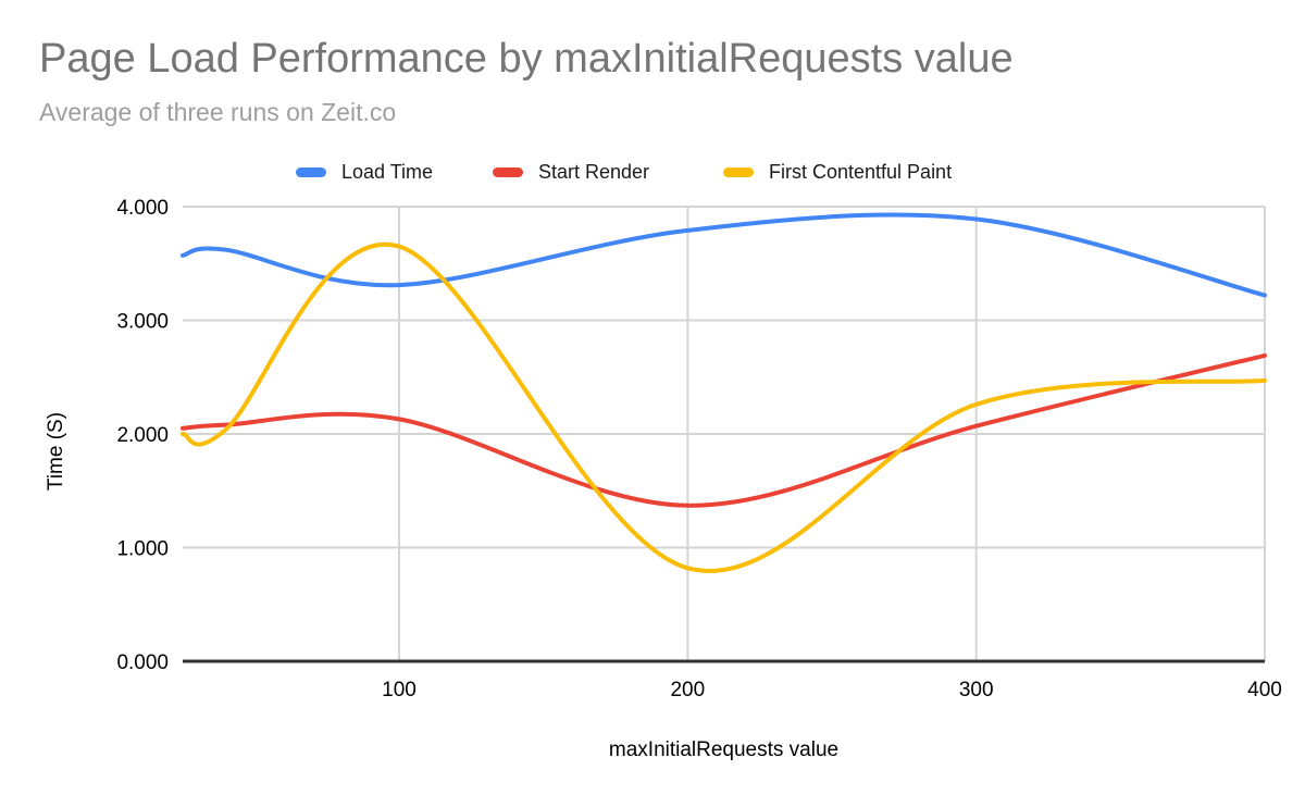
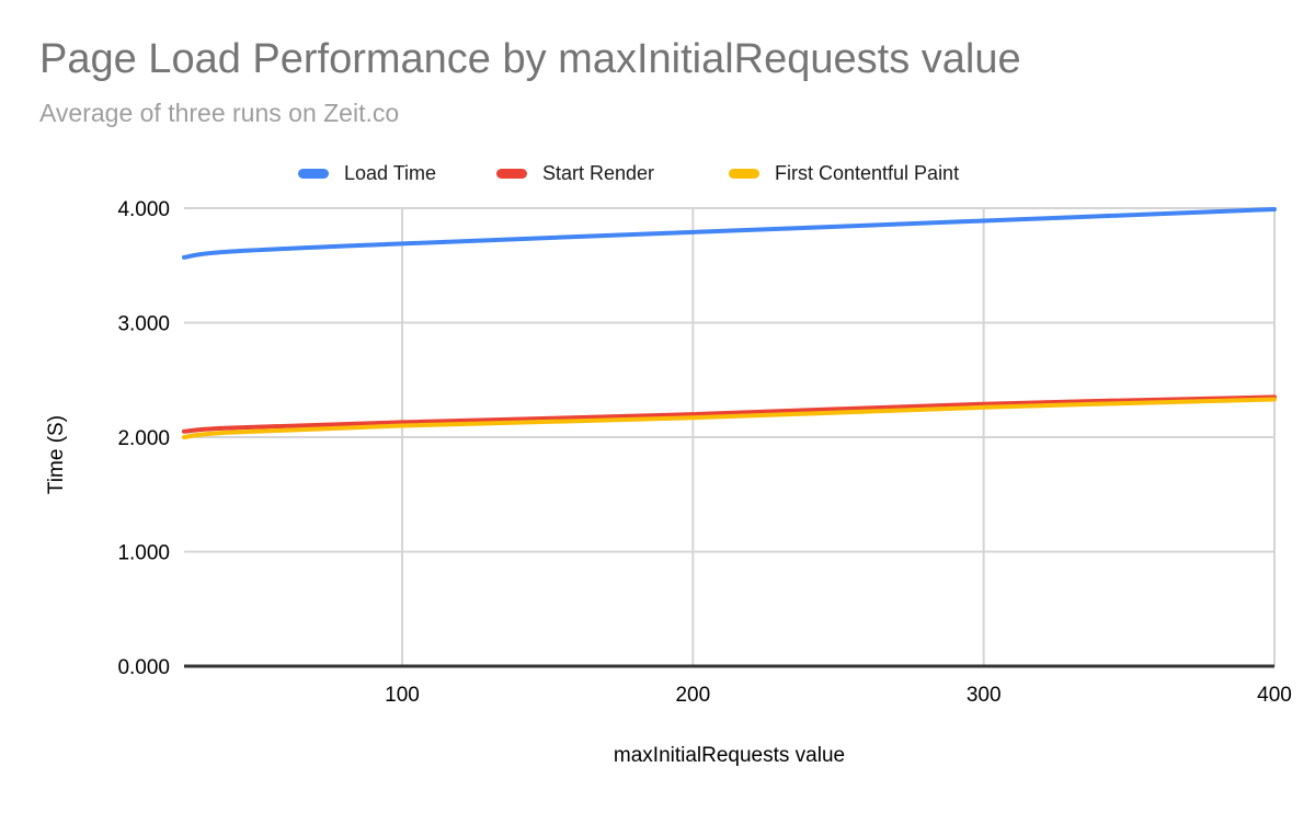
Load Time/100: 3.31 -> 3.69
First Contentful Paint/100: 3.65 -> 2.10
Start Render/200: 1.37 -> 2.20
First Contentful Paint/200: 0.82 -> 2.17
Start Render/300: 2.07 -> 2.29
Load Time/400: 3.22 -> 3.99
Start Render/400: 2.69 -> 2.35
First Contentful Paint/400: 2.47 -> 2.33
